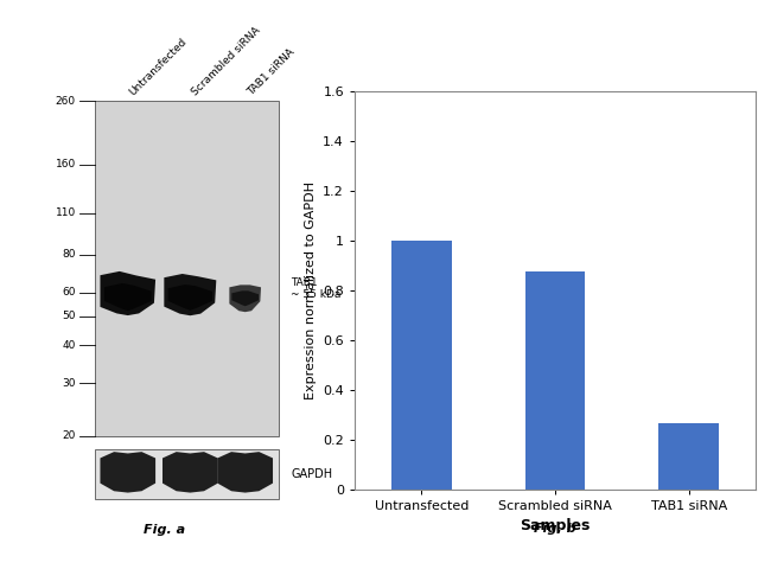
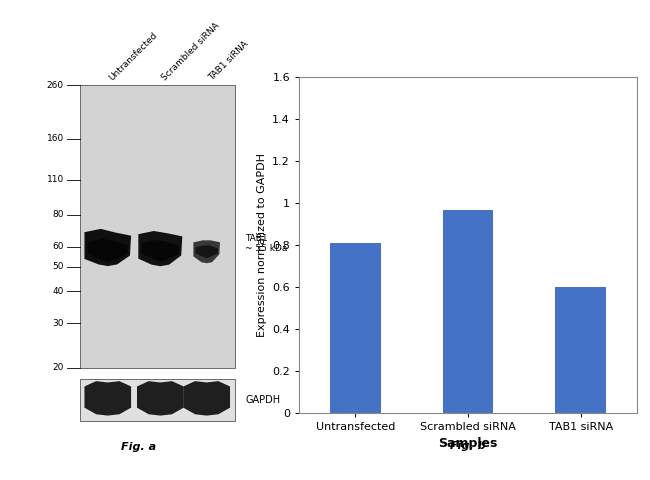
Untransfected: 1.000 -> 0.810
Scrambled siRNA: 0.875 -> 0.965
TAB1 siRNA: 0.265 -> 0.600
